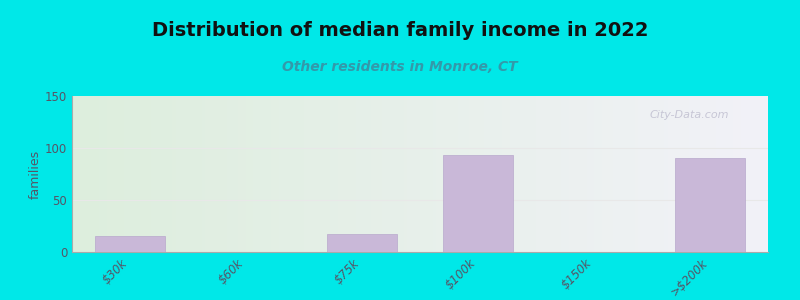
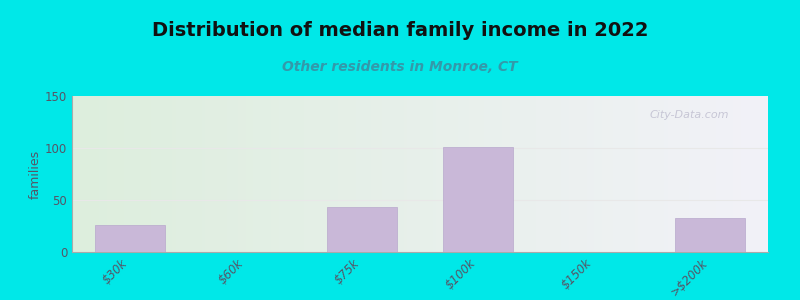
$30k: 15 -> 26
$75k: 17 -> 43
$100k: 93 -> 101
>$200k: 90 -> 33
